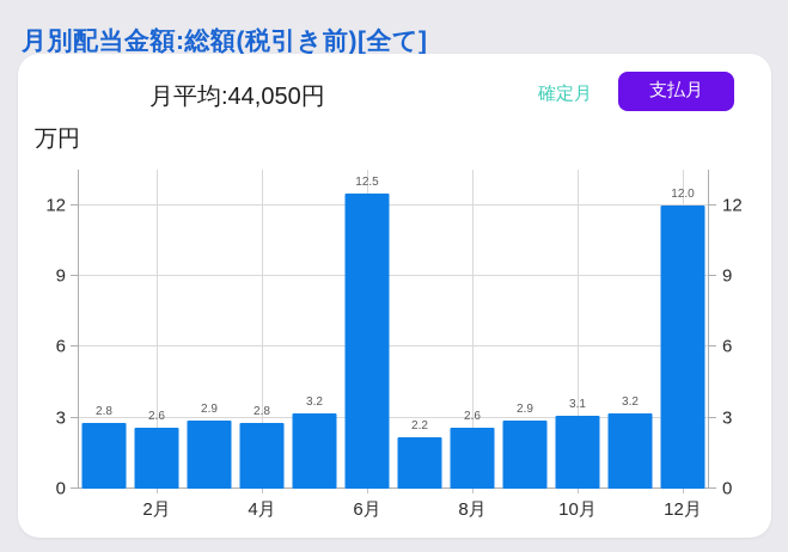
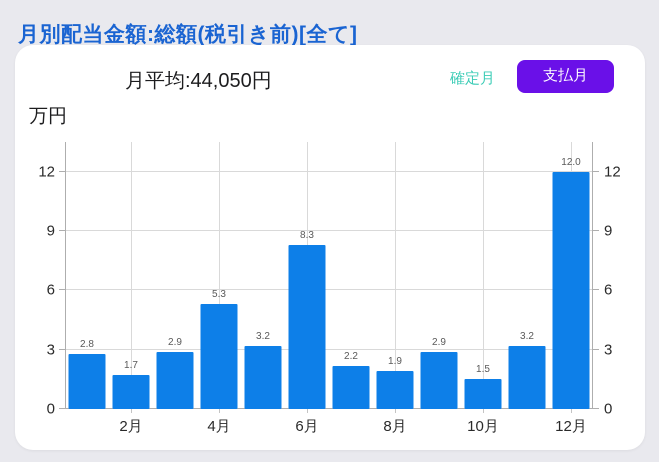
2月: 2.6 -> 1.7
4月: 2.8 -> 5.3
6月: 12.5 -> 8.3
8月: 2.6 -> 1.9
10月: 3.1 -> 1.5
